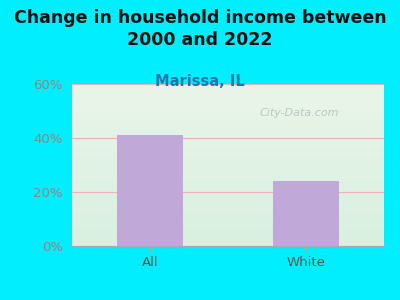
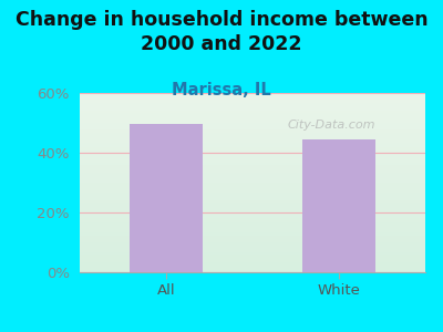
All: 41.0% -> 49.5%
White: 24.0% -> 44.5%
